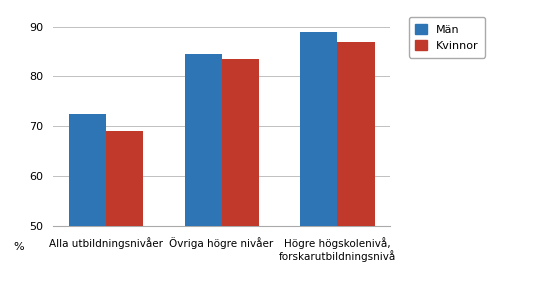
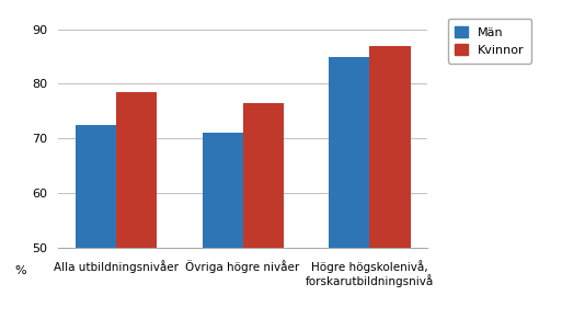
Kvinnor/Alla utbildningsnivåer: 69.0 -> 78.5
Män/Övriga högre nivåer: 84.5 -> 71.0
Kvinnor/Övriga högre nivåer: 83.5 -> 76.5
Män/Högre högskolenivå, forskarutbildningsnivå: 89.0 -> 85.0
